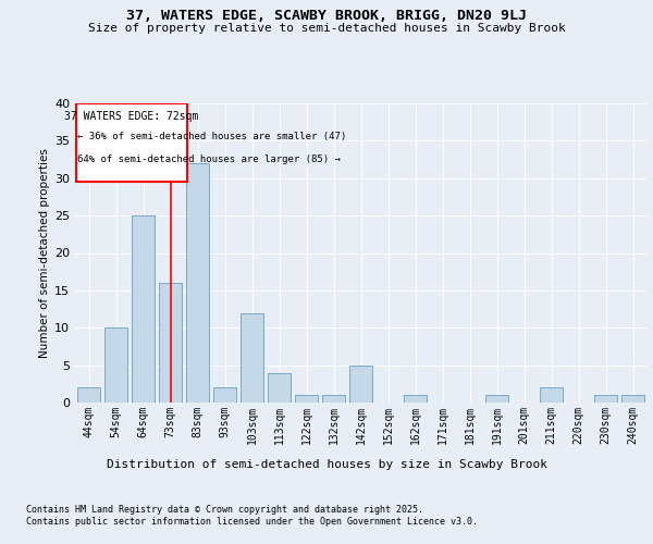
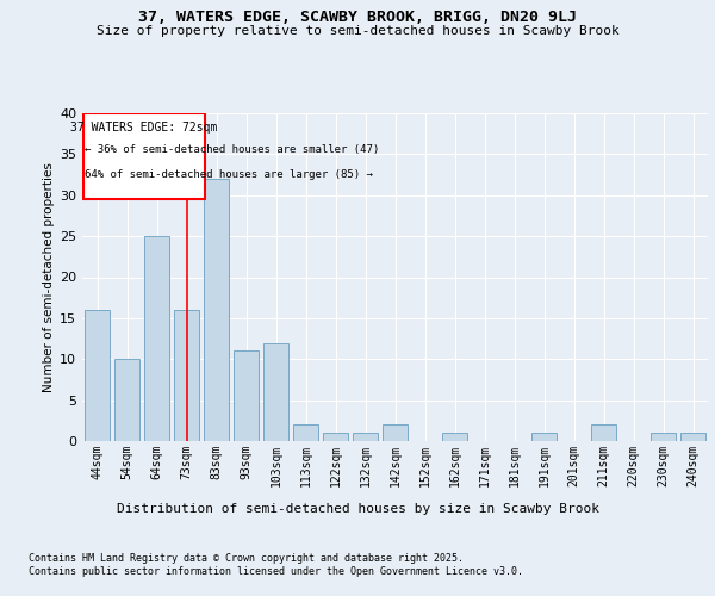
44sqm: 2 -> 16
93sqm: 2 -> 11
113sqm: 4 -> 2
142sqm: 5 -> 2
